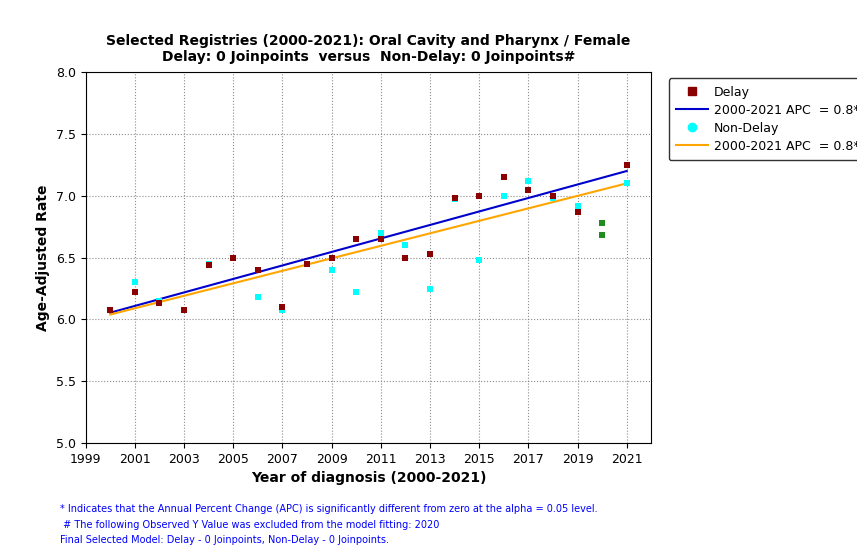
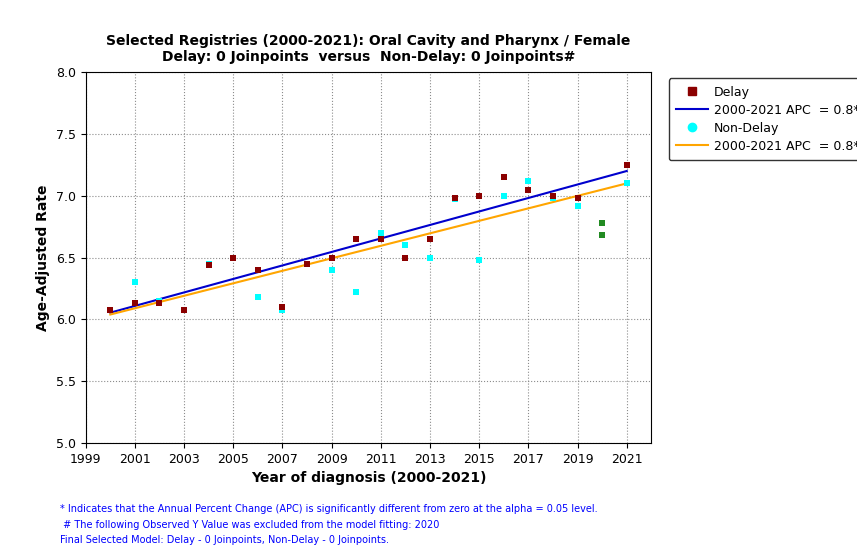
Delay/2001: 6.22 -> 6.13
Delay/2013: 6.53 -> 6.65
Non-Delay/2013: 6.25 -> 6.50
Delay/2019: 6.87 -> 6.98
